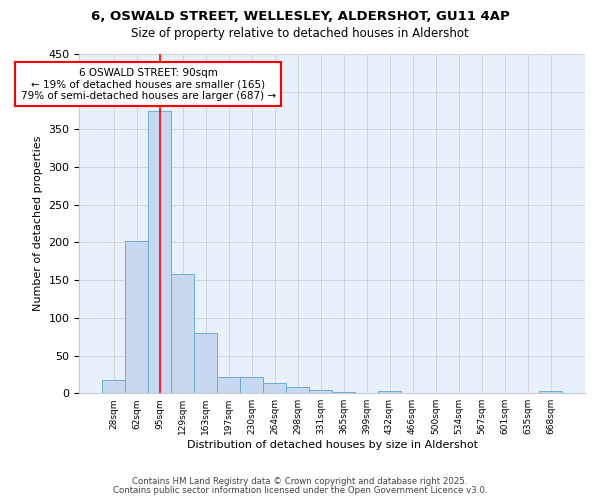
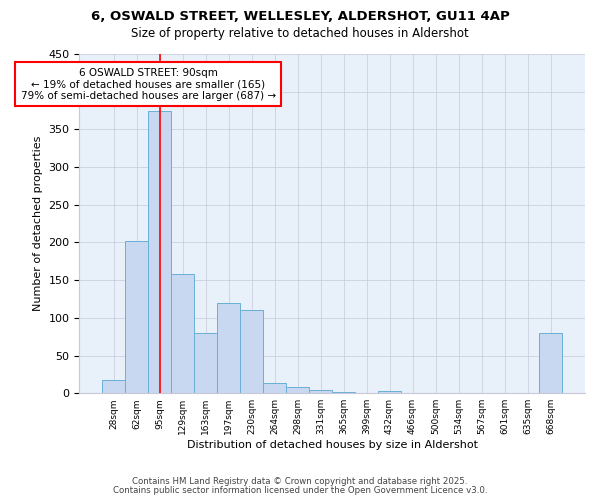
197sqm: 22 -> 120
230sqm: 22 -> 110
668sqm: 3 -> 80
